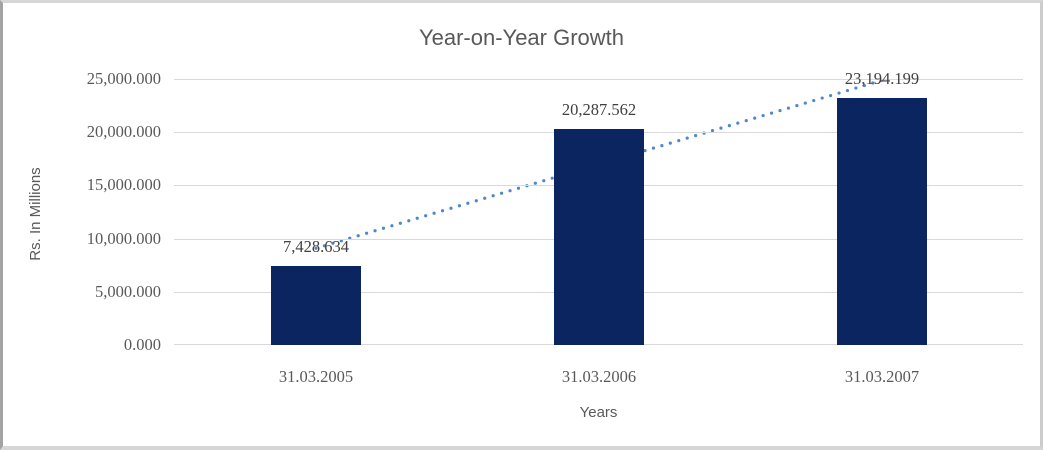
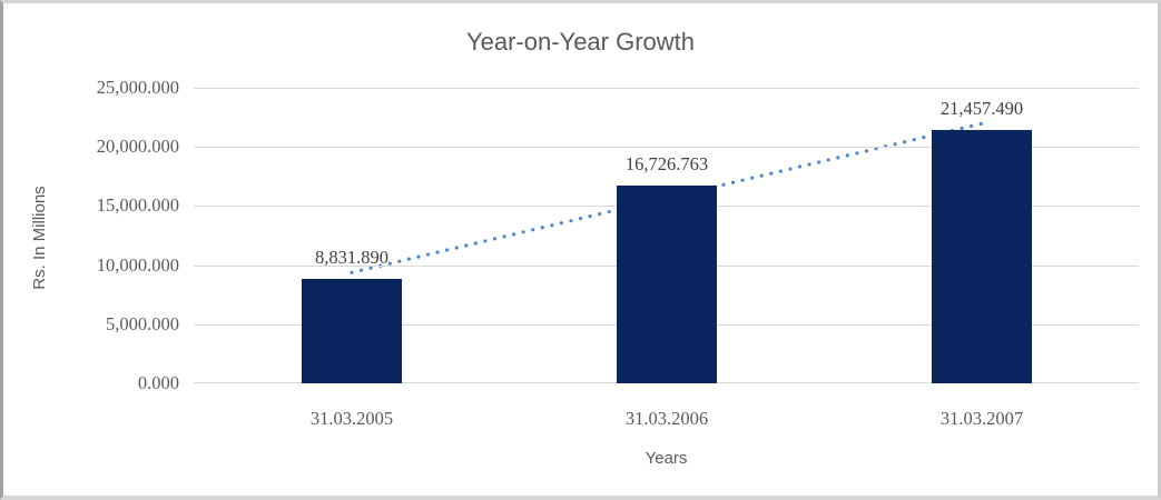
31.03.2005: 7,428.634 -> 8,831.890
31.03.2006: 20,287.562 -> 16,726.763
31.03.2007: 23,194.199 -> 21,457.490
